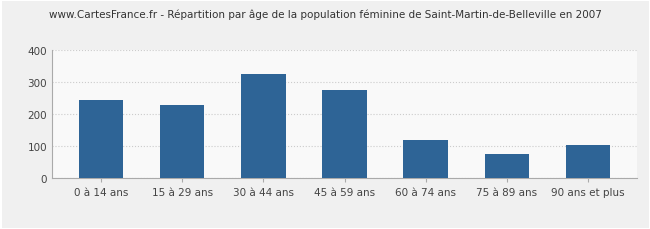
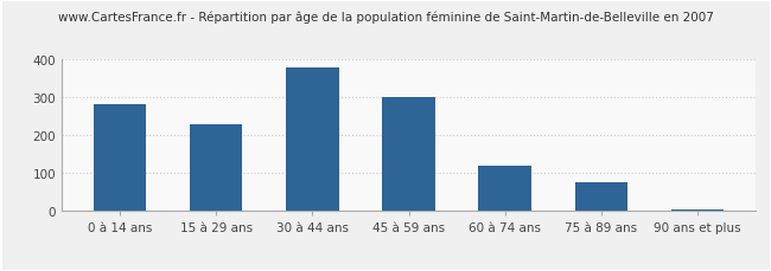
0 à 14 ans: 245 -> 280
30 à 44 ans: 325 -> 378
45 à 59 ans: 275 -> 300
90 ans et plus: 105 -> 5
